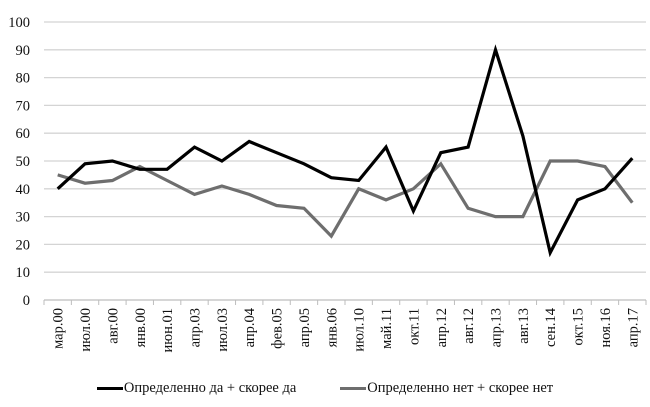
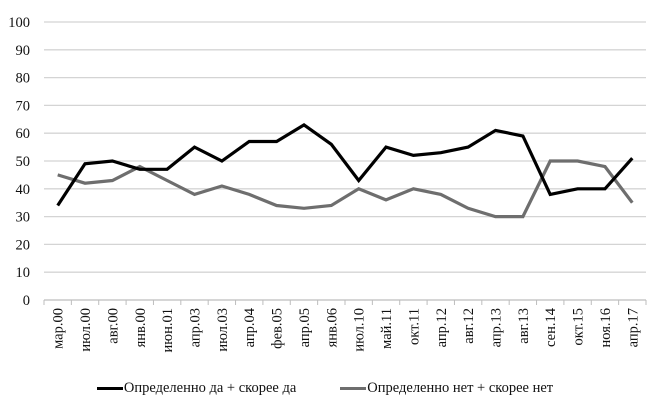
Определенно да + скорее да/мар.00: 40 -> 34
Определенно да + скорее да/фев.05: 53 -> 57
Определенно да + скорее да/апр.05: 49 -> 63
Определенно да + скорее да/янв.06: 44 -> 56
Определенно нет + скорее нет/янв.06: 23 -> 34
Определенно да + скорее да/окт.11: 32 -> 52
Определенно нет + скорее нет/апр.12: 49 -> 38
Определенно да + скорее да/апр.13: 90 -> 61
Определенно да + скорее да/сен.14: 17 -> 38
Определенно да + скорее да/окт.15: 36 -> 40
